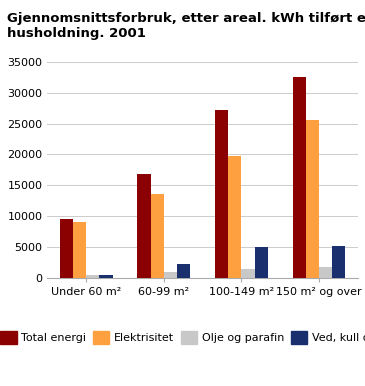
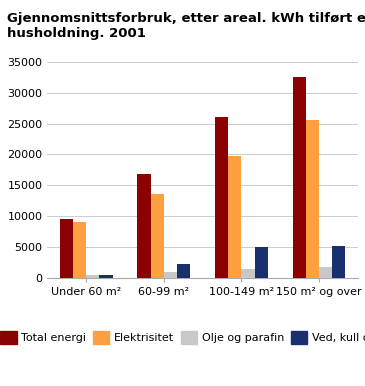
Total energi/100-149 m²: 27200 -> 26000
